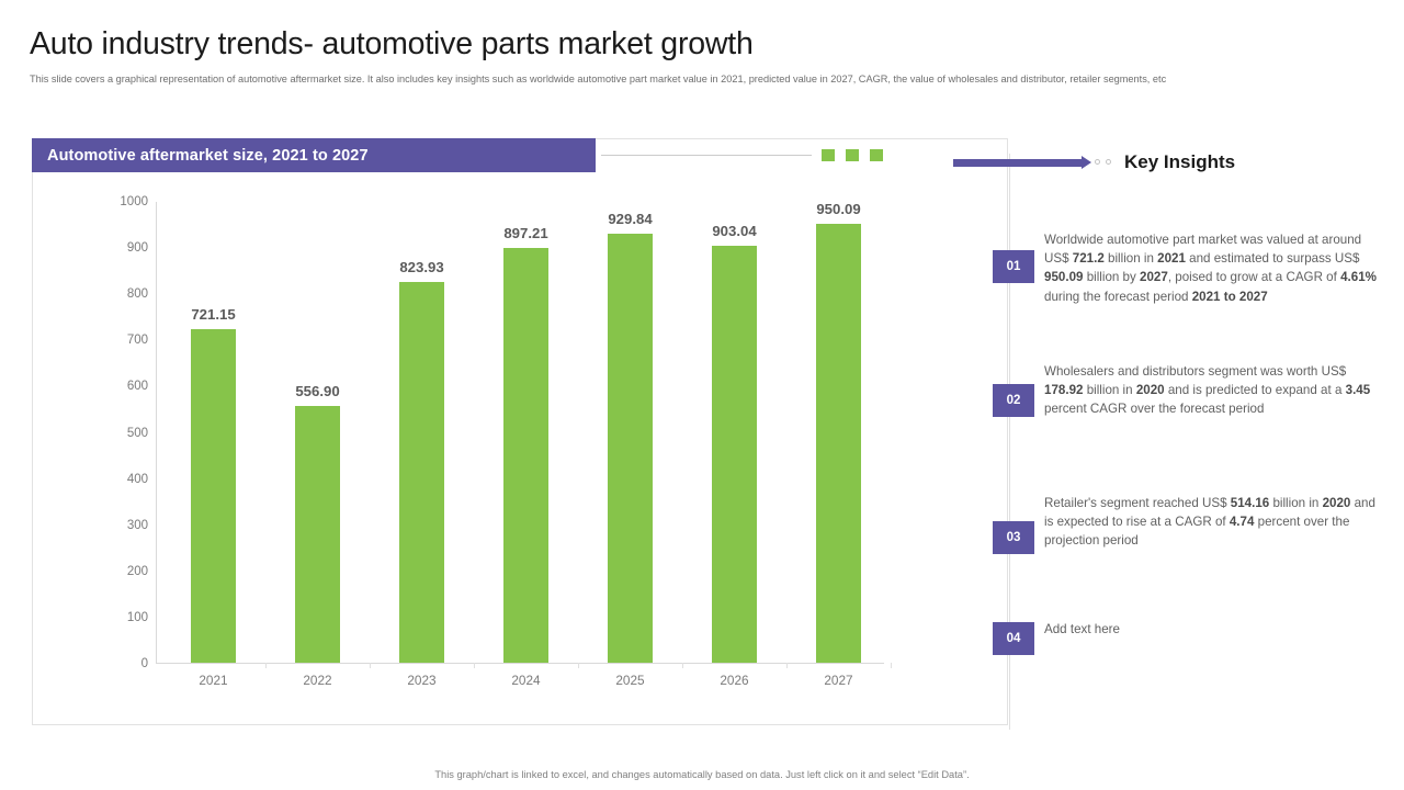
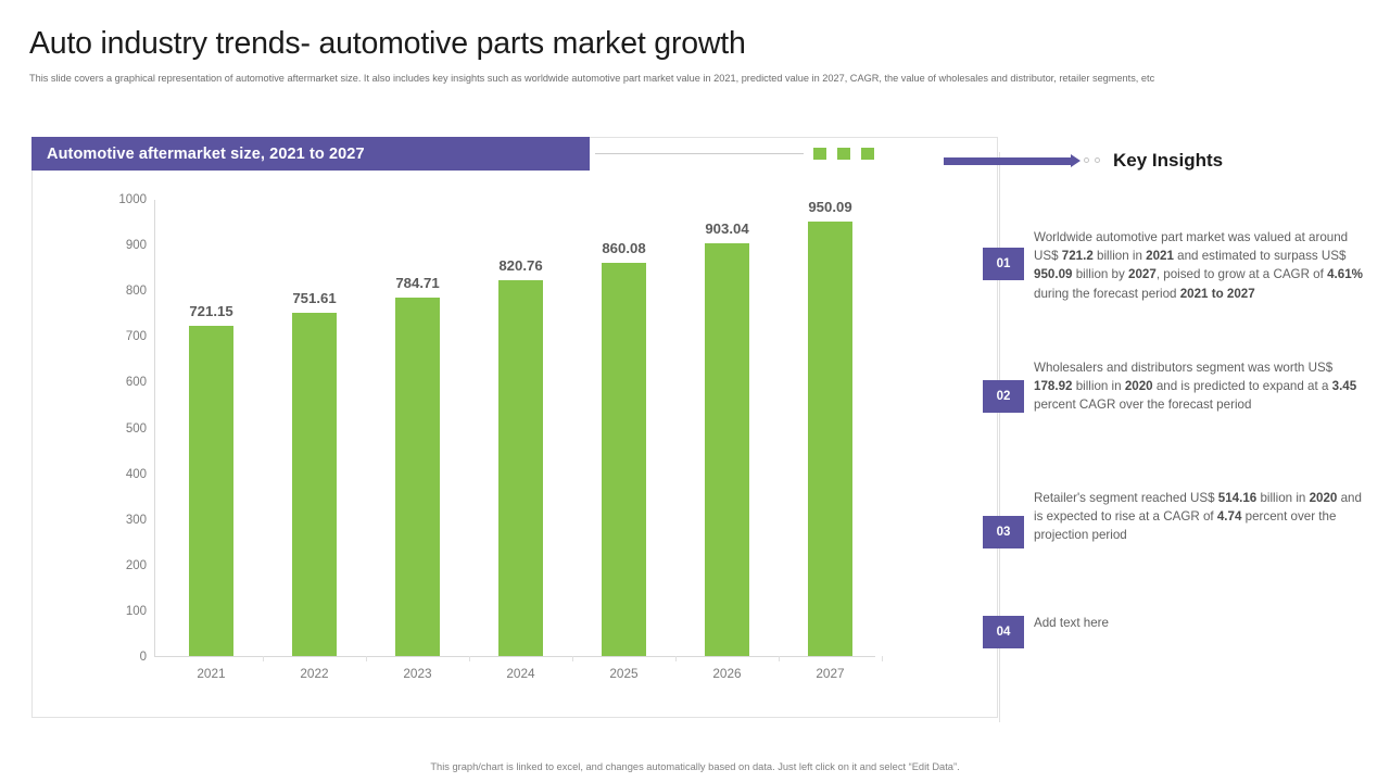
2022: 556.90 -> 751.61
2023: 823.93 -> 784.71
2024: 897.21 -> 820.76
2025: 929.84 -> 860.08
